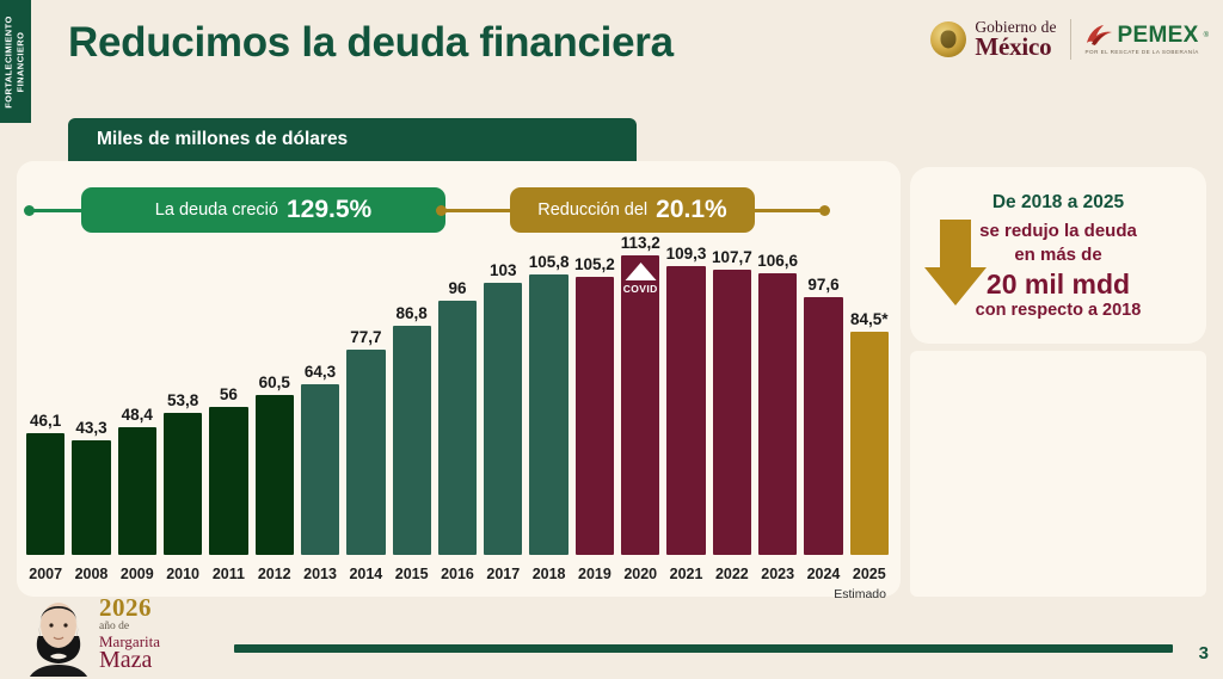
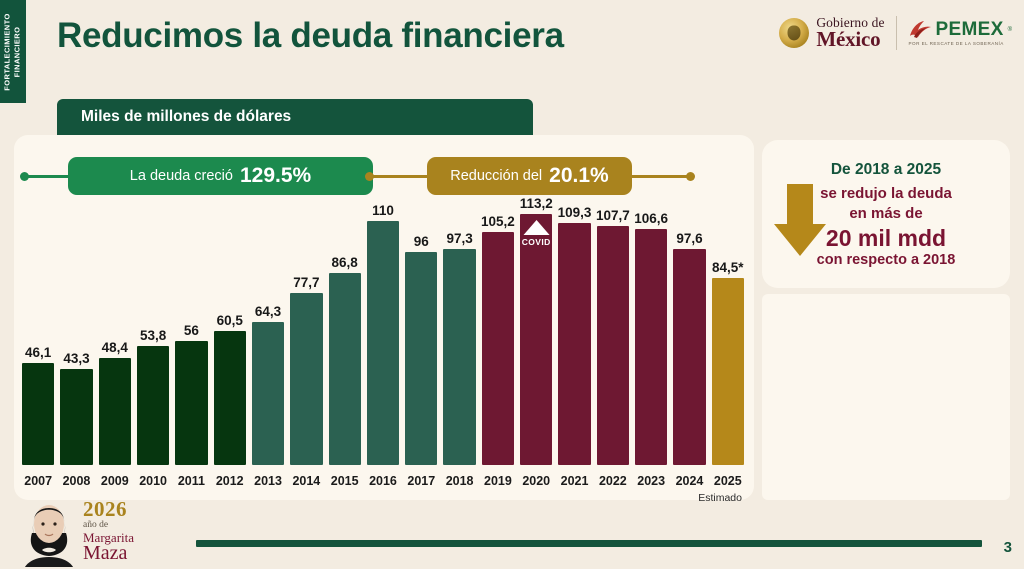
2016: 96 -> 110
2017: 103 -> 96
2018: 105,8 -> 97,3
